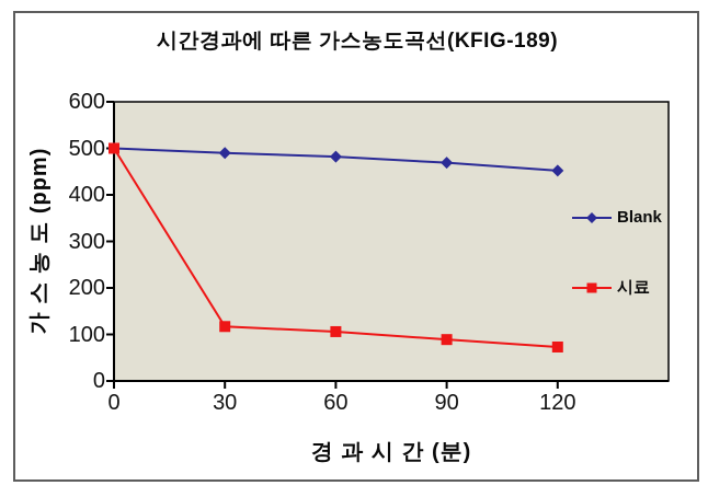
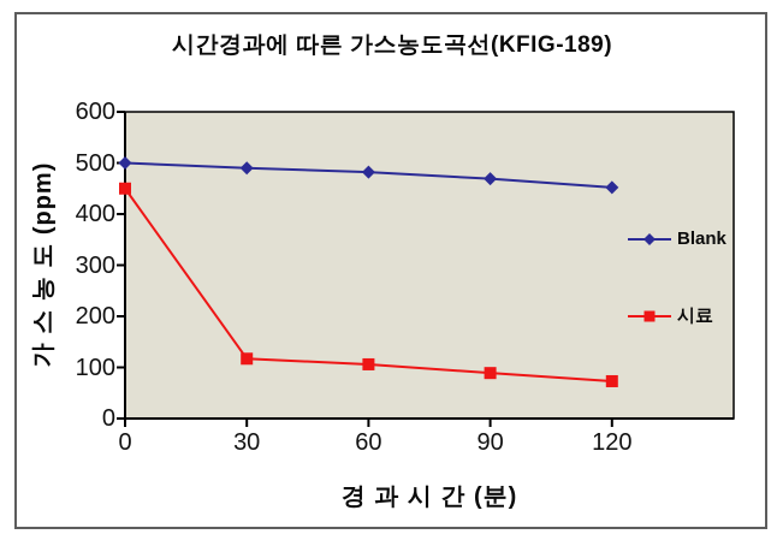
시료/0: 500 -> 450
